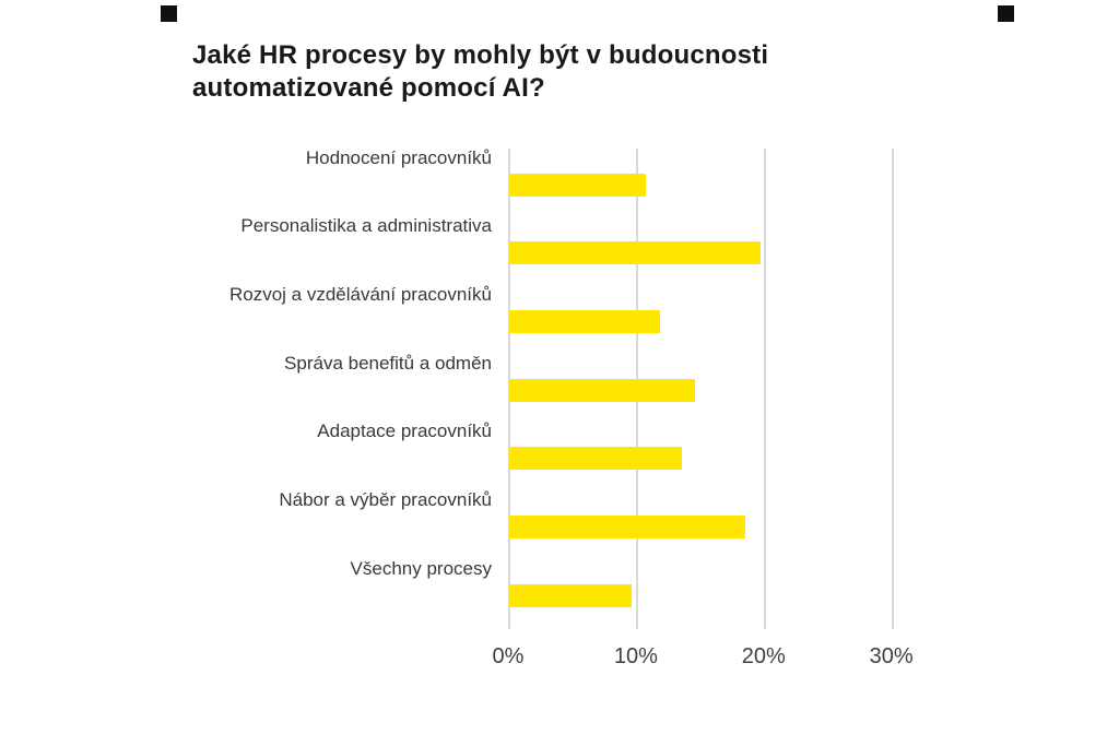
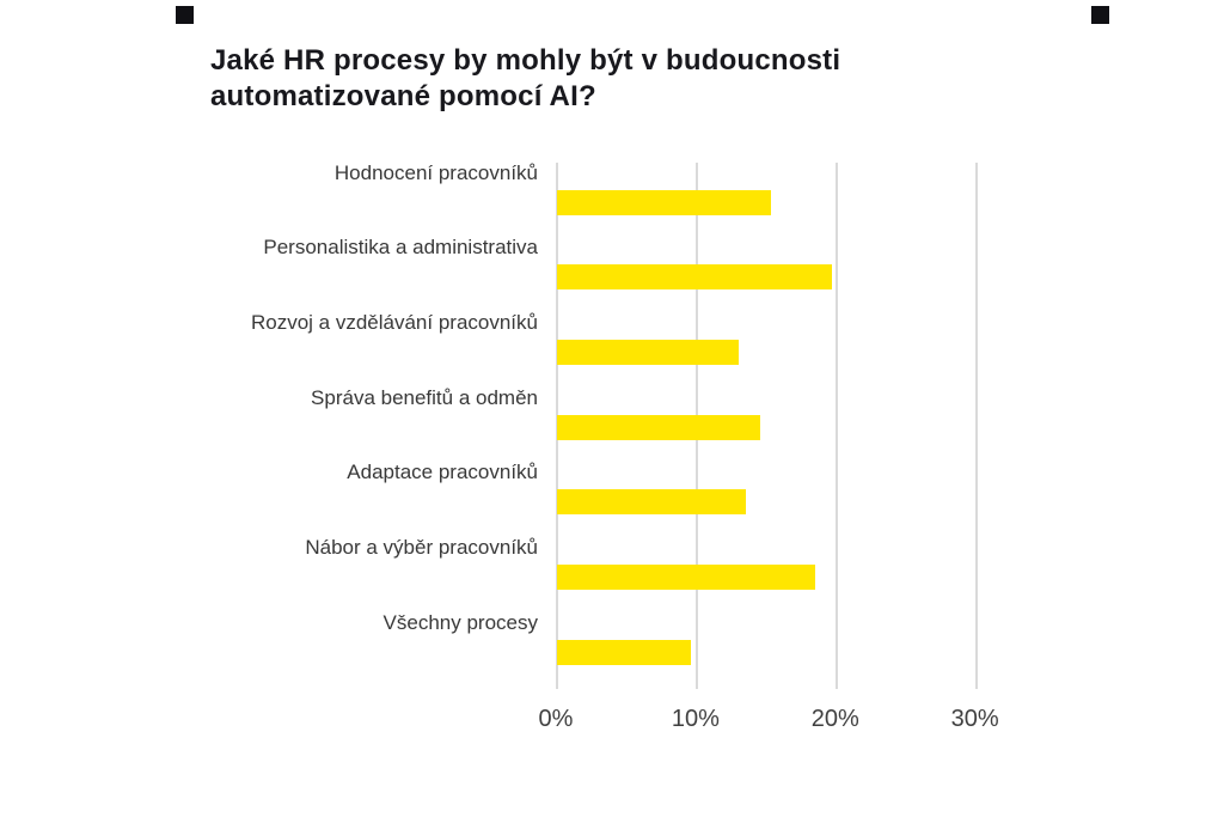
Hodnocení pracovníků: 10.7% -> 15.3%
Rozvoj a vzdělávání pracovníků: 11.8% -> 13.0%
